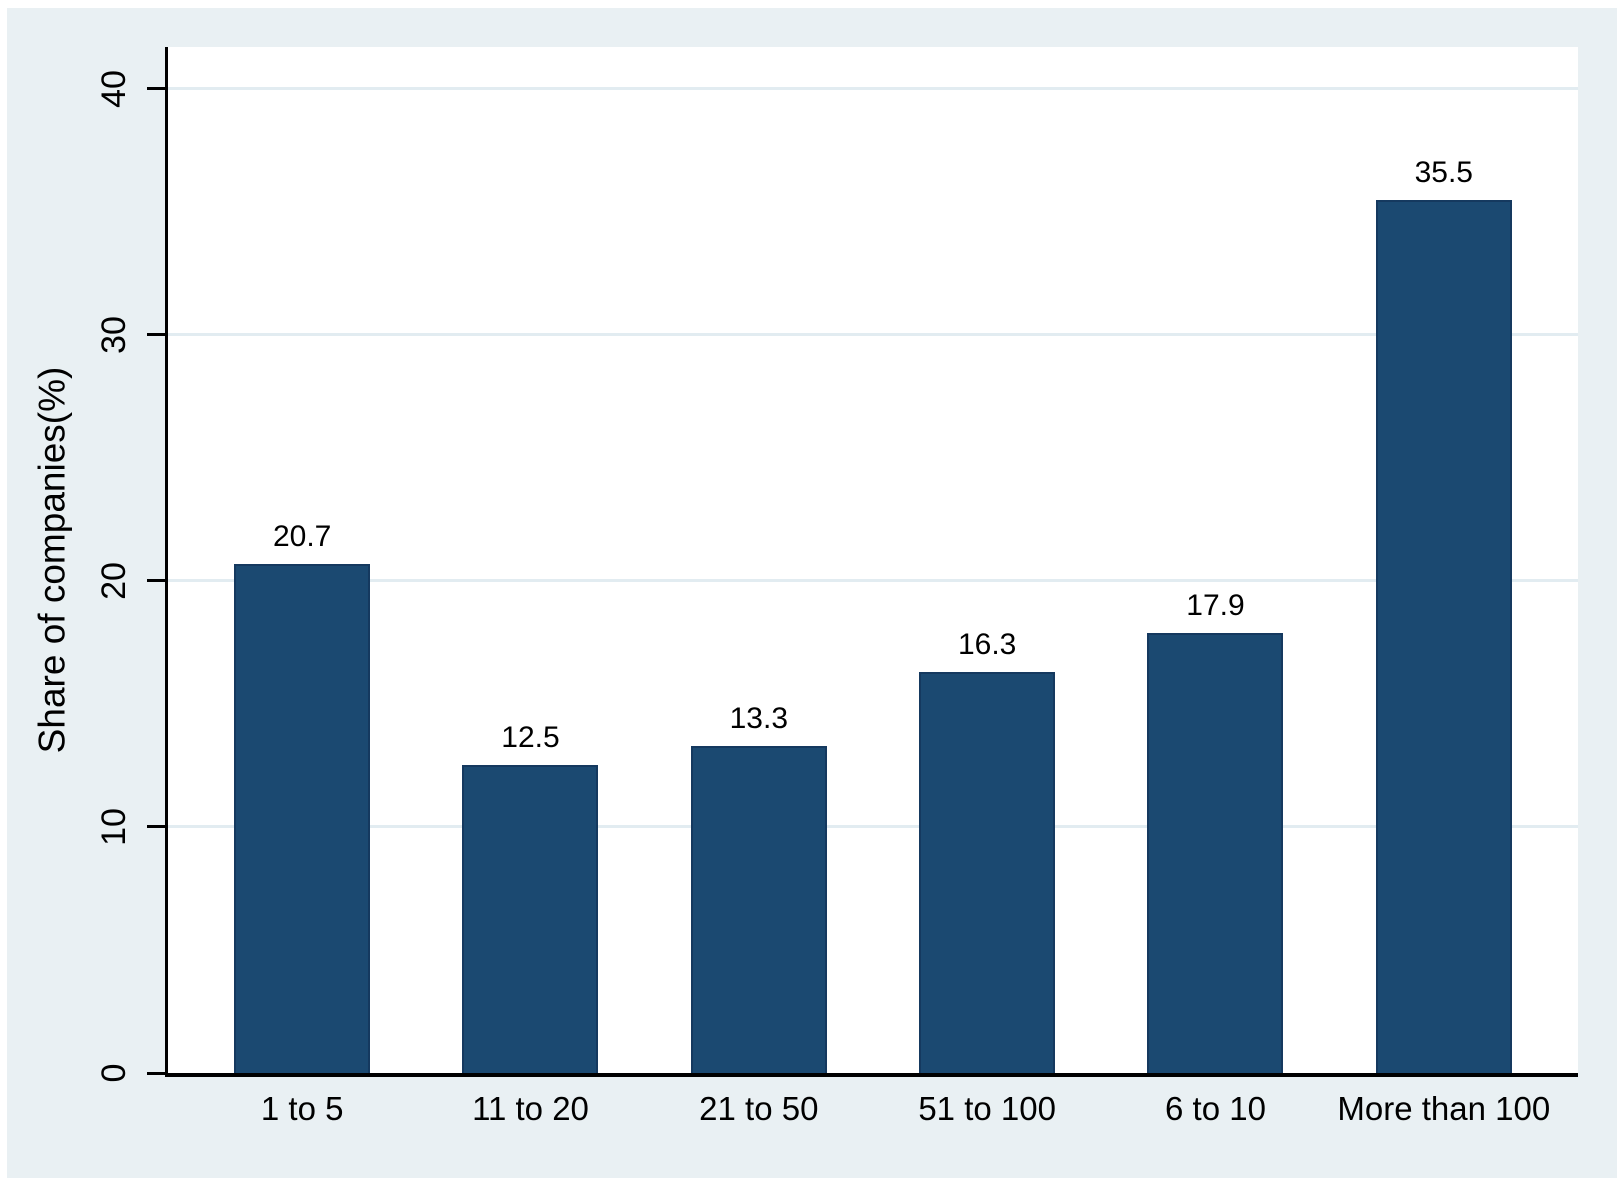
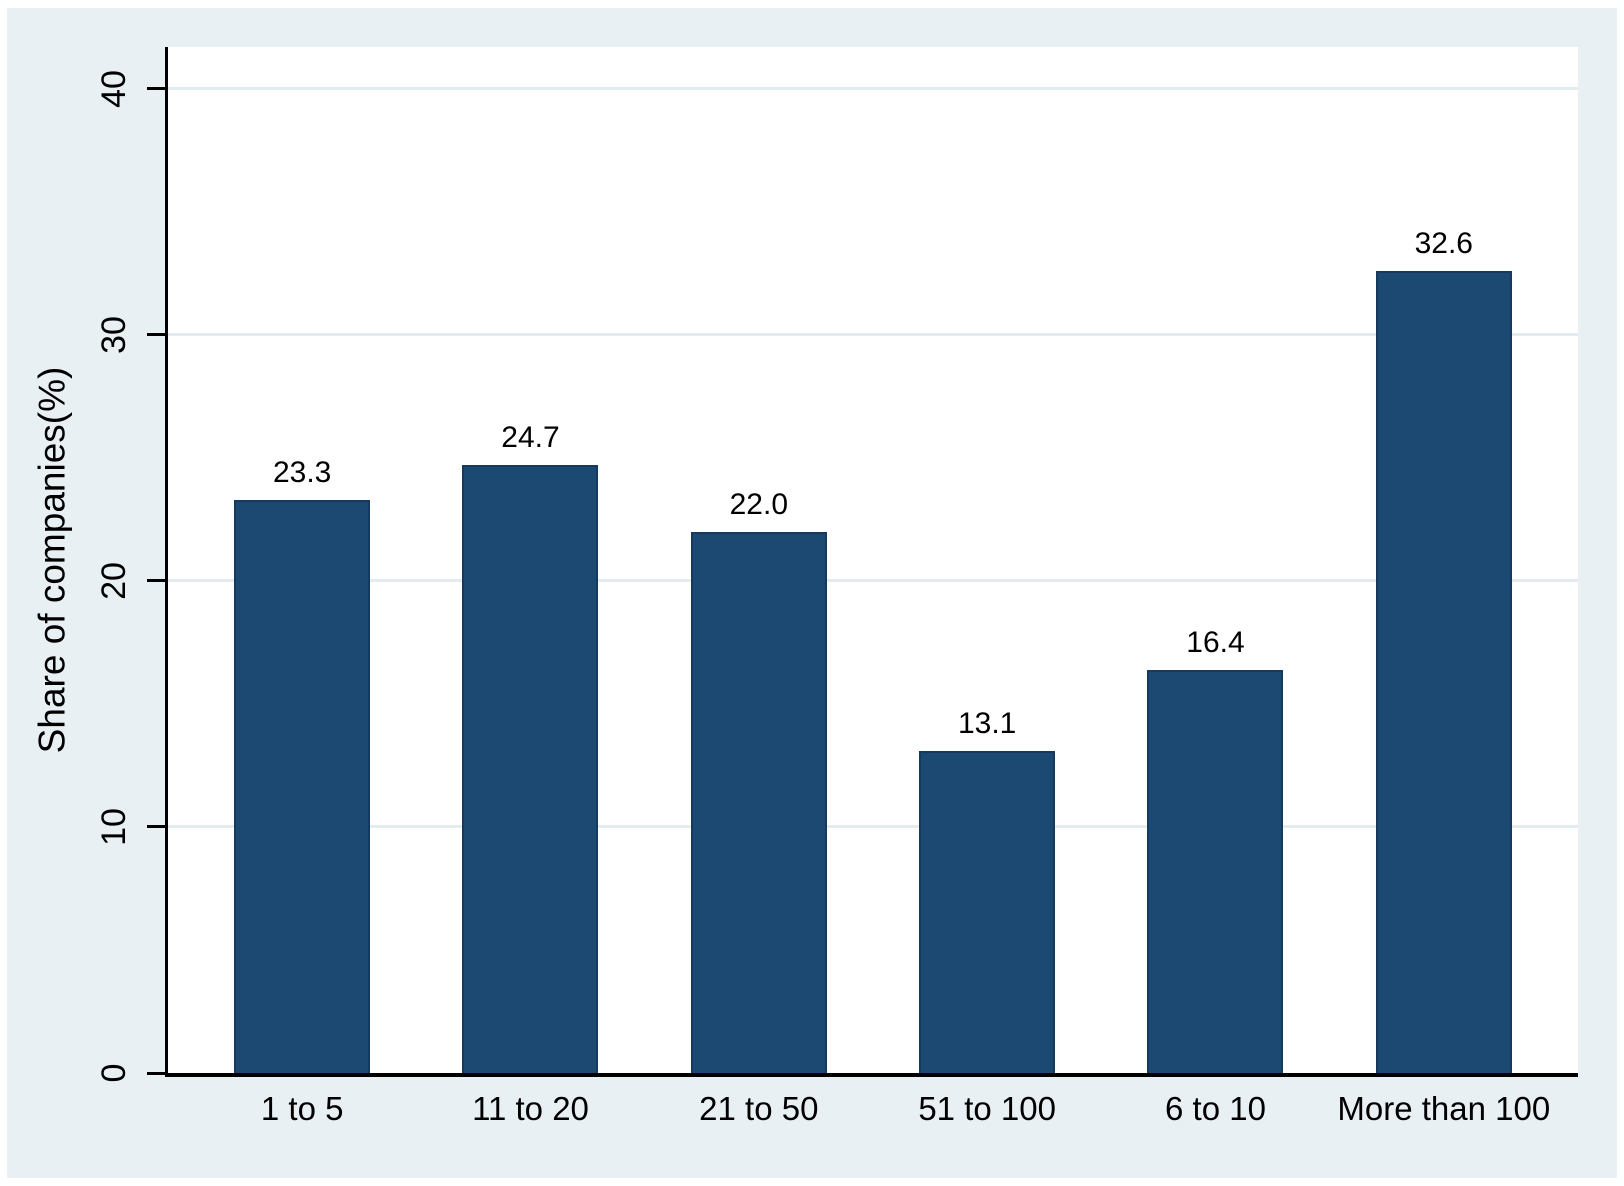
1 to 5: 20.7 -> 23.3
11 to 20: 12.5 -> 24.7
21 to 50: 13.3 -> 22.0
51 to 100: 16.3 -> 13.1
6 to 10: 17.9 -> 16.4
More than 100: 35.5 -> 32.6
